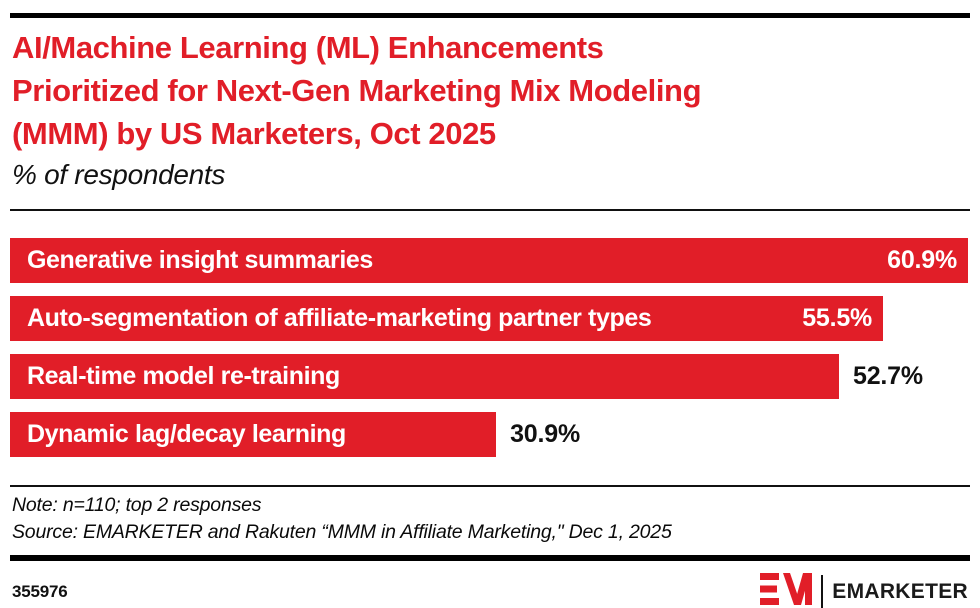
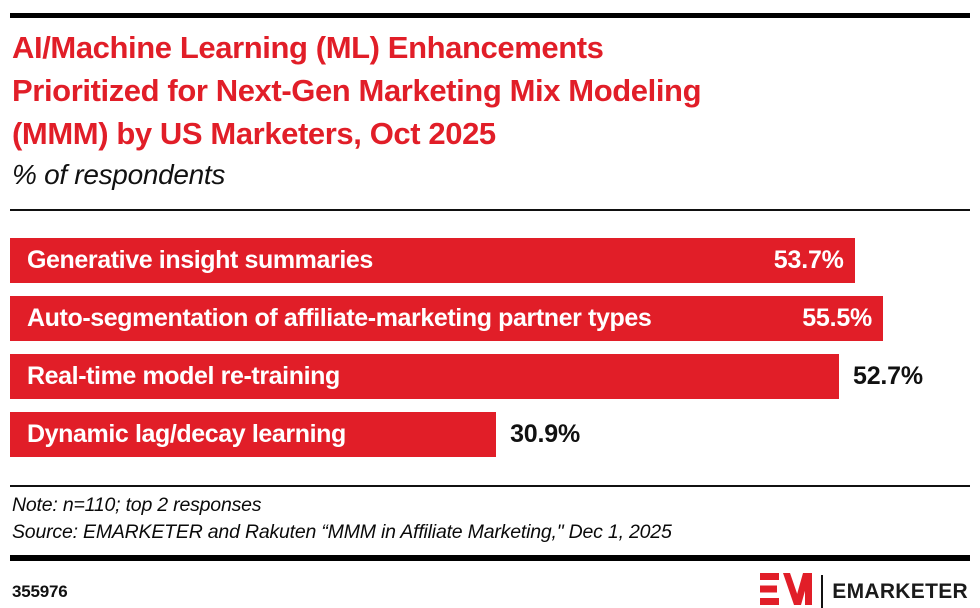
Generative insight summaries: 60.9% -> 53.7%
